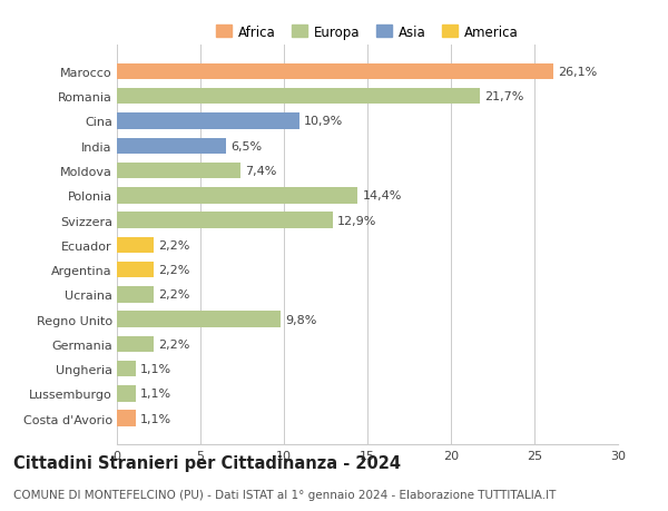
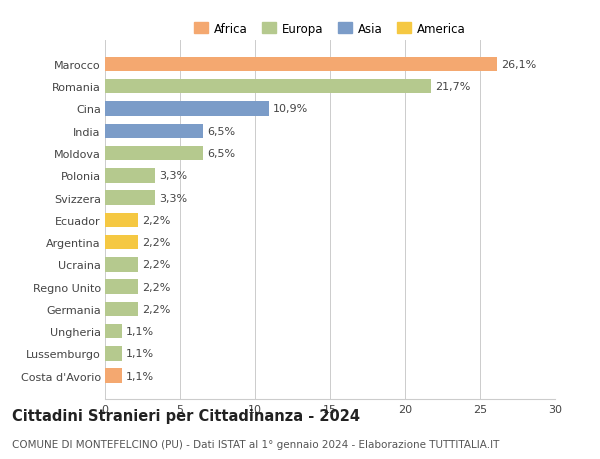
Moldova: 7,4% -> 6,5%
Polonia: 14,4% -> 3,3%
Svizzera: 12,9% -> 3,3%
Regno Unito: 9,8% -> 2,2%
